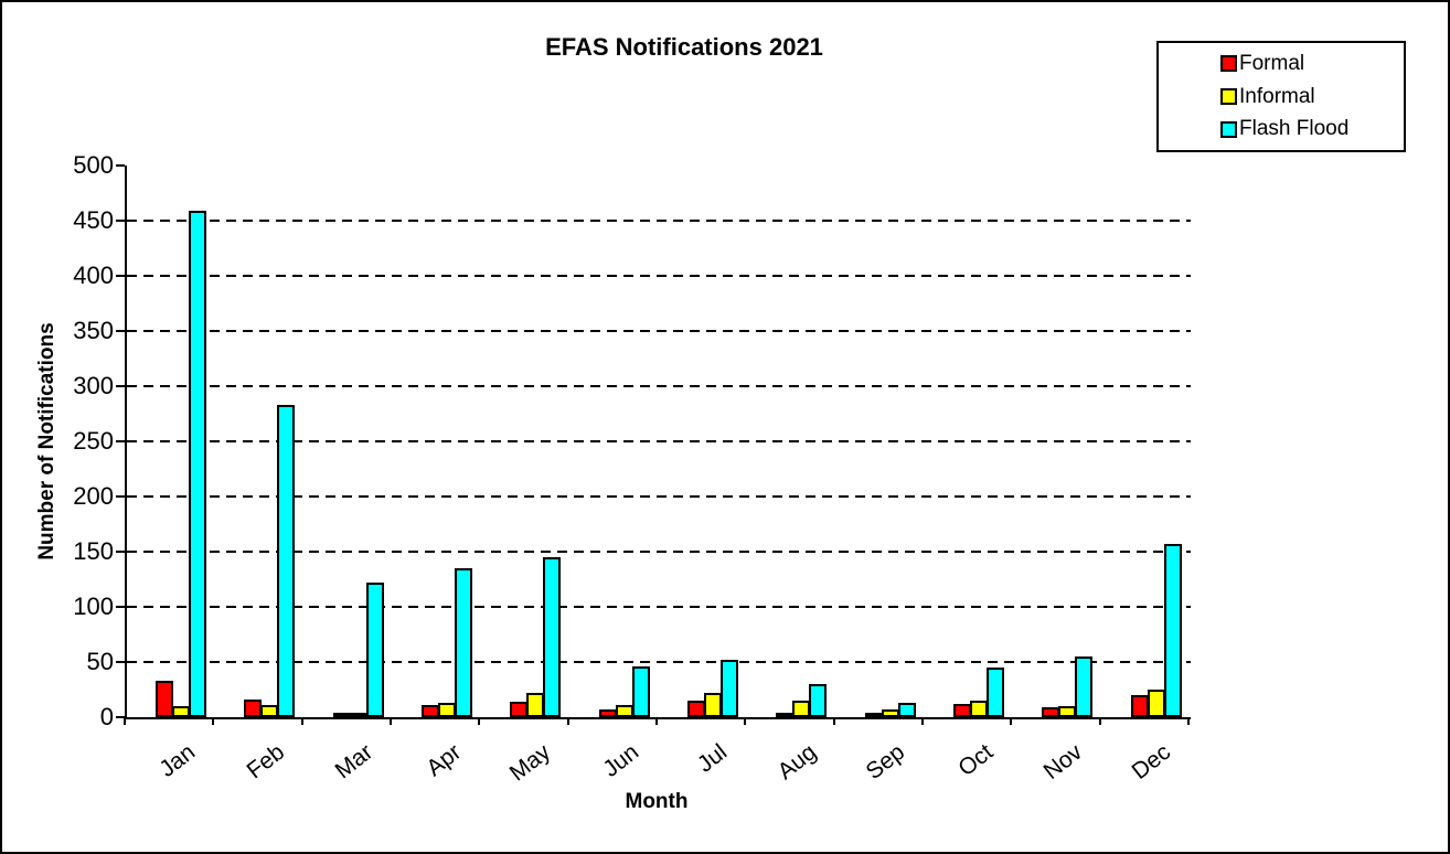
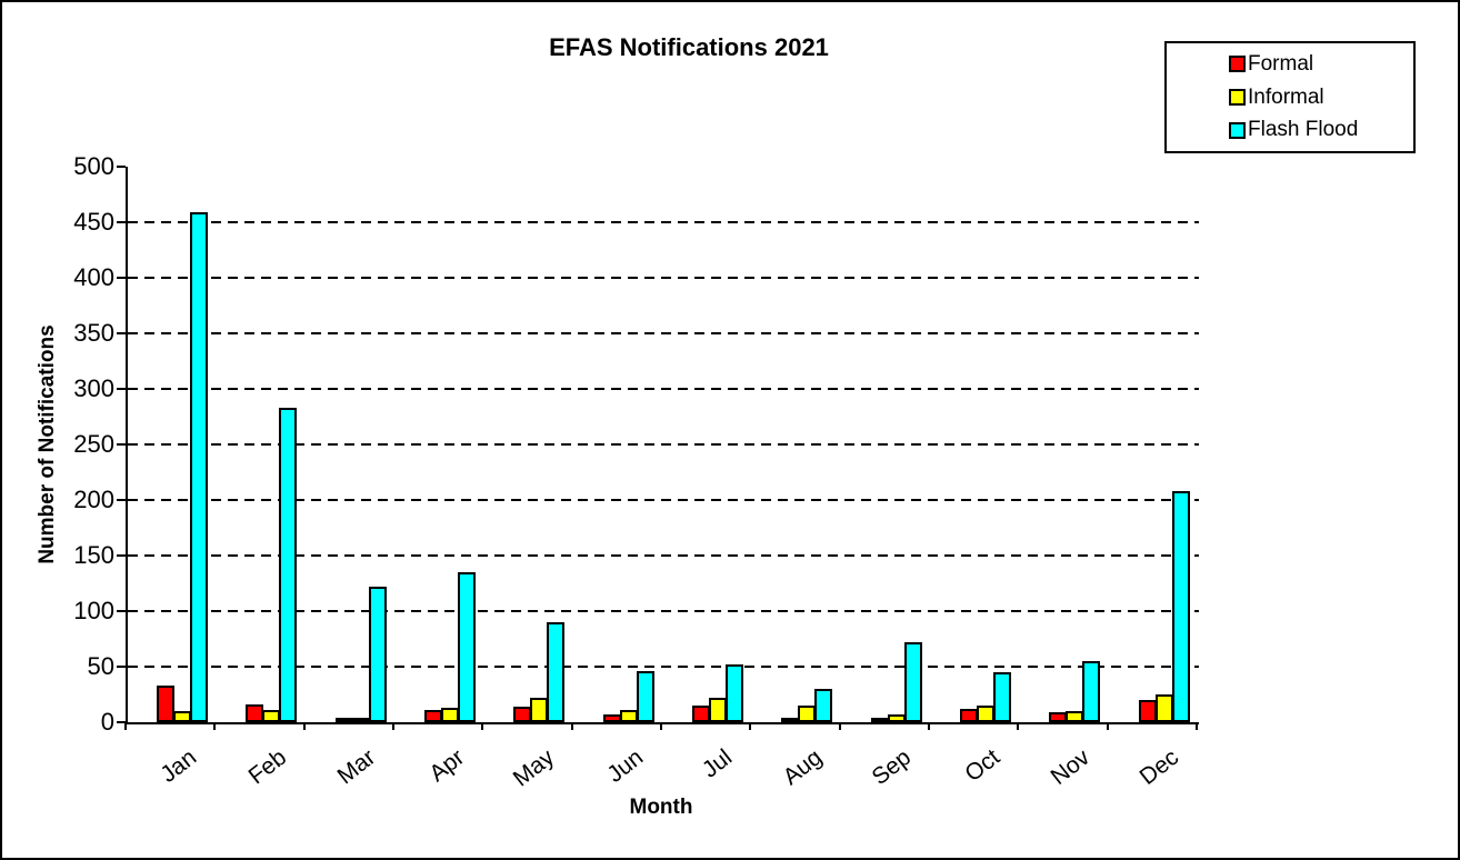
Flash Flood/May: 145 -> 90
Flash Flood/Sep: 13 -> 72
Flash Flood/Dec: 157 -> 208
